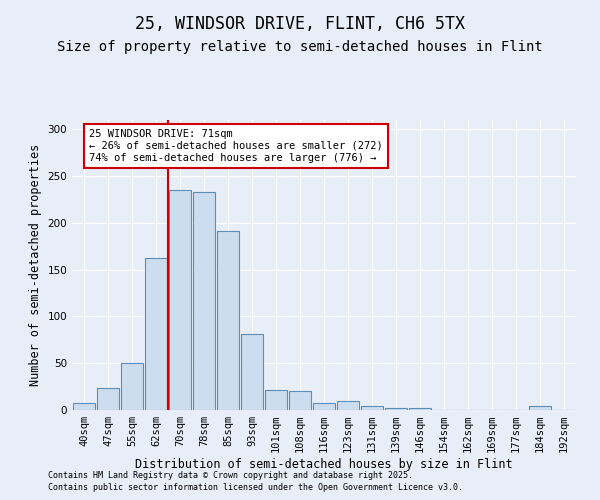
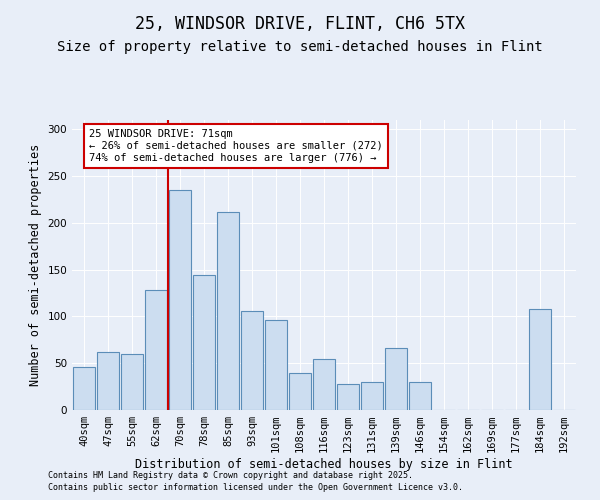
40sqm: 8 -> 46
47sqm: 24 -> 62
55sqm: 50 -> 60
62sqm: 163 -> 128
78sqm: 233 -> 144
85sqm: 191 -> 212
93sqm: 81 -> 106
101sqm: 21 -> 96
108sqm: 20 -> 40
116sqm: 7 -> 54
123sqm: 10 -> 28
131sqm: 4 -> 30
139sqm: 2 -> 66
146sqm: 2 -> 30
184sqm: 4 -> 108
